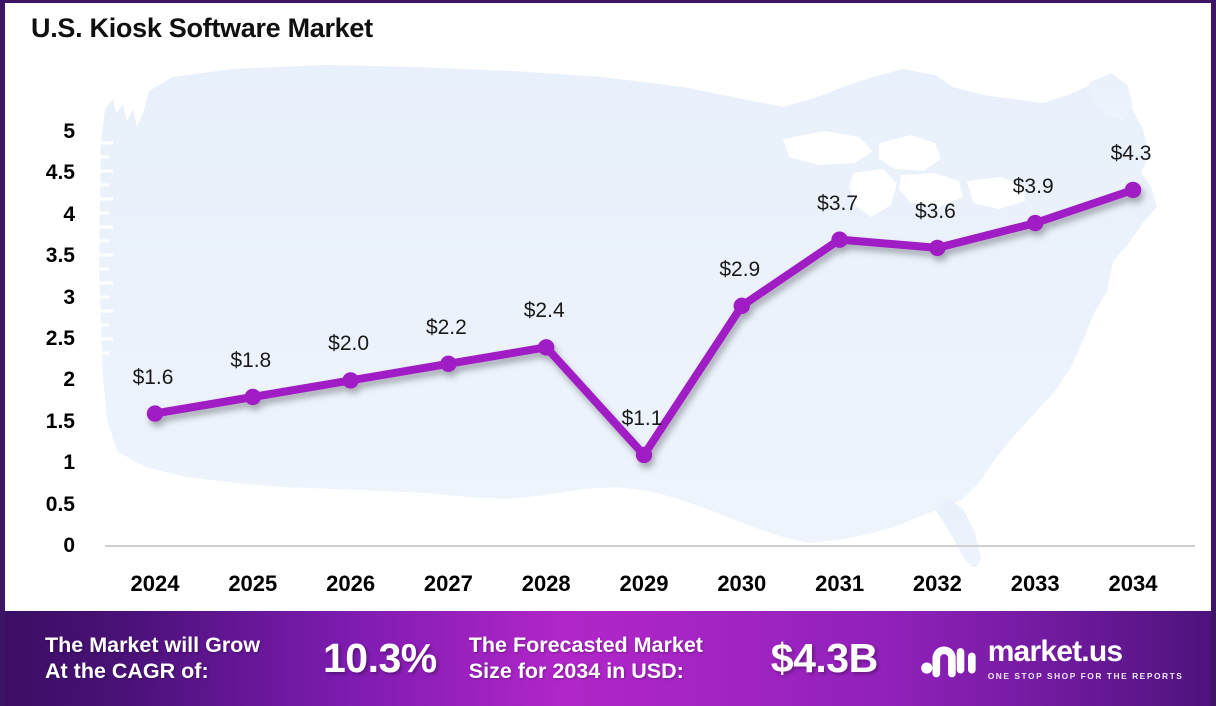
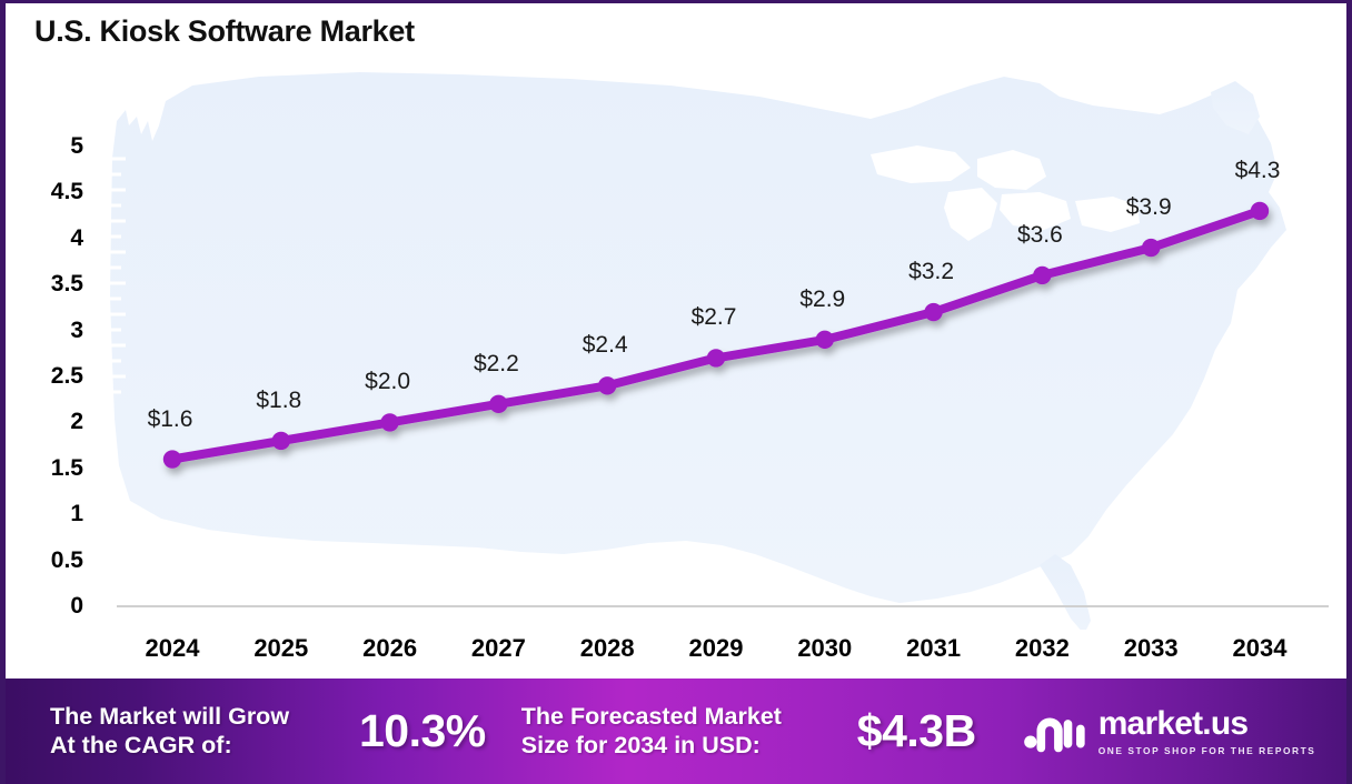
2029: $1.1 -> $2.7
2031: $3.7 -> $3.2
